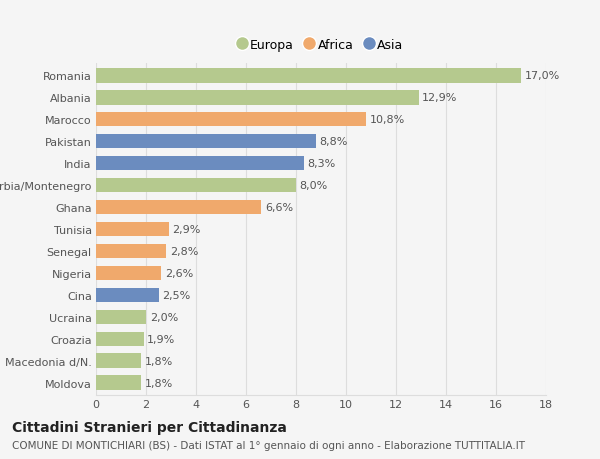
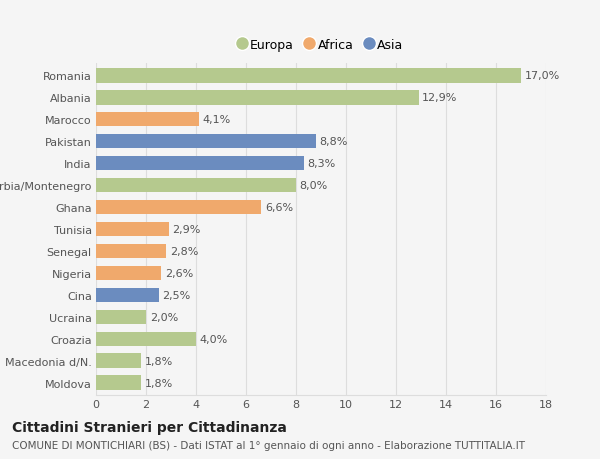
Marocco: 10,8% -> 4,1%
Croazia: 1,9% -> 4,0%
